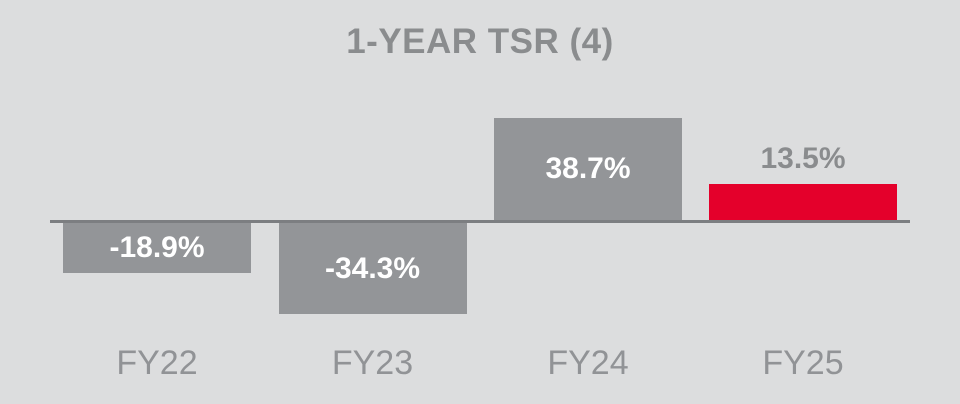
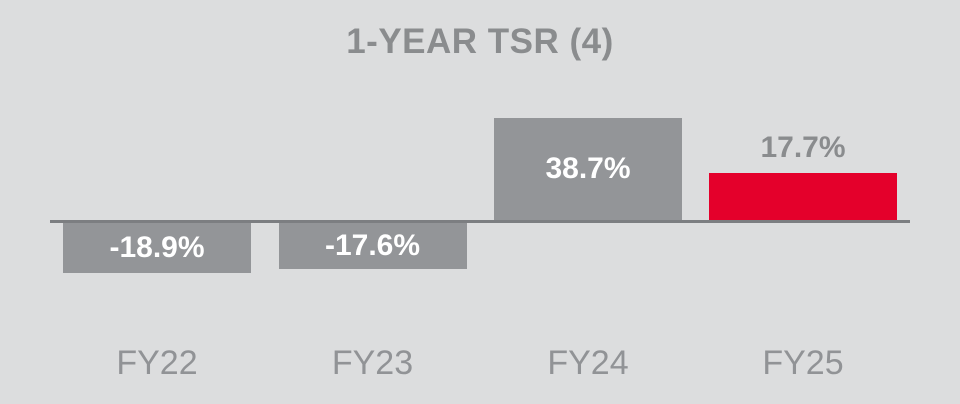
FY23: -34.3% -> -17.6%
FY25: 13.5% -> 17.7%
